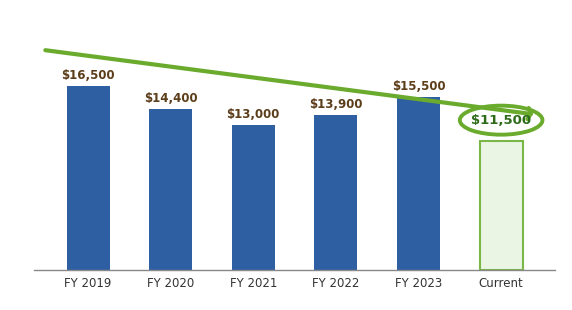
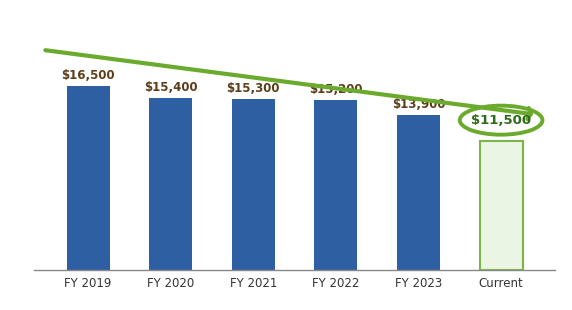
FY 2020: $14,400 -> $15,400
FY 2021: $13,000 -> $15,300
FY 2022: $13,900 -> $15,200
FY 2023: $15,500 -> $13,900
